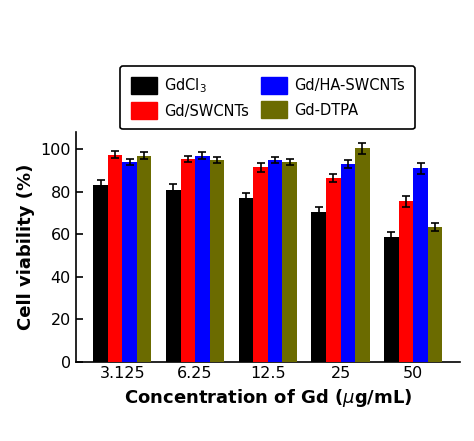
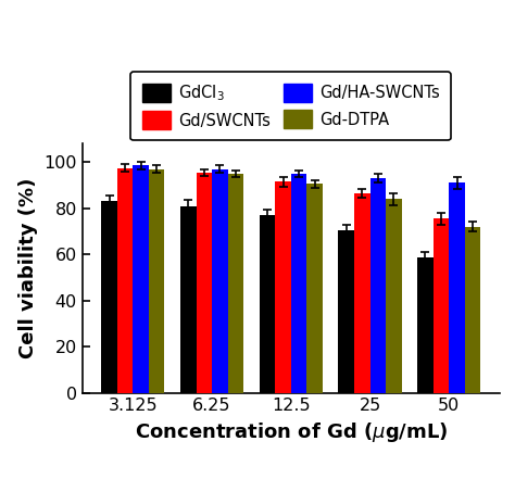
Gd/HA-SWCNTs/3.125: 94.0 -> 98.5
Gd-DTPA/12.5: 94.0 -> 90.5
Gd-DTPA/25: 100.5 -> 84.0
Gd-DTPA/50: 63.5 -> 72.0
